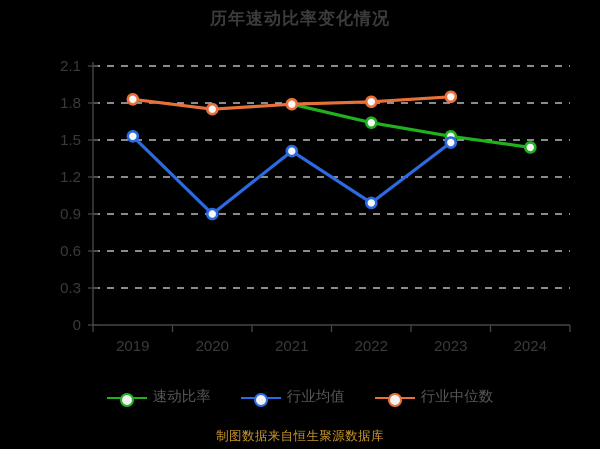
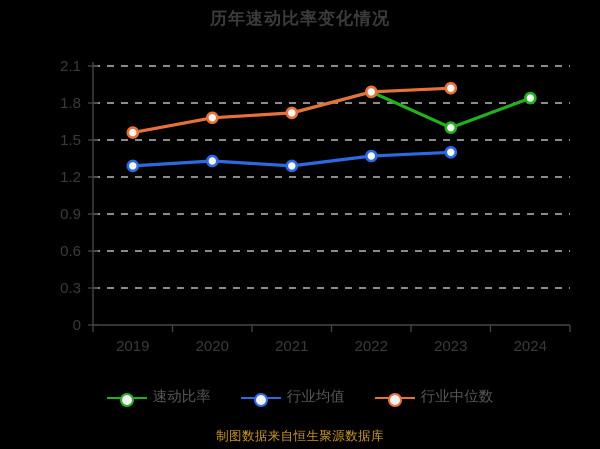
行业均值/2019: 1.53 -> 1.29
行业中位数/2019: 1.83 -> 1.56
行业均值/2020: 0.90 -> 1.33
行业中位数/2020: 1.75 -> 1.68
速动比率/2021: 1.79 -> 1.72
行业均值/2021: 1.41 -> 1.29
行业中位数/2021: 1.79 -> 1.72
速动比率/2022: 1.64 -> 1.89
行业均值/2022: 0.99 -> 1.37
行业中位数/2022: 1.81 -> 1.89
速动比率/2023: 1.53 -> 1.60
行业均值/2023: 1.48 -> 1.40
行业中位数/2023: 1.85 -> 1.92
速动比率/2024: 1.44 -> 1.84
